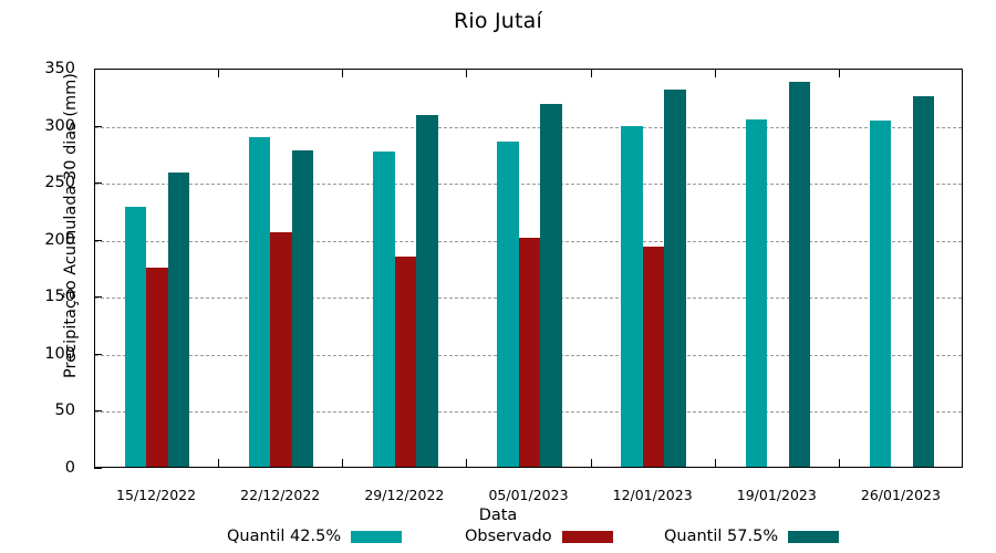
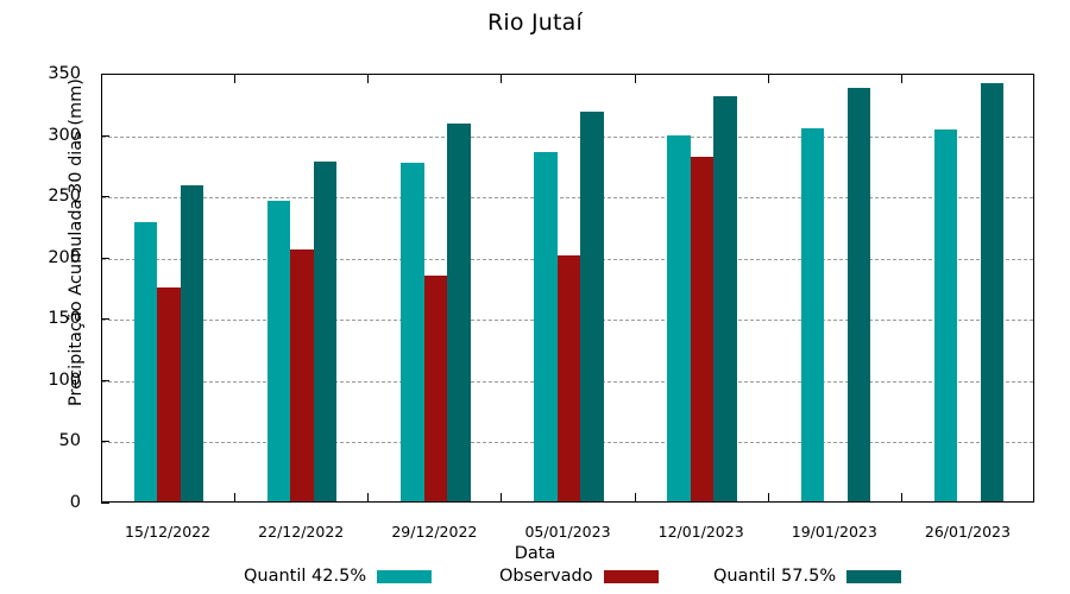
Quantil 42.5%/22/12/2022: 289 -> 245
Observado/12/01/2023: 193 -> 281
Quantil 57.5%/26/01/2023: 325 -> 341
